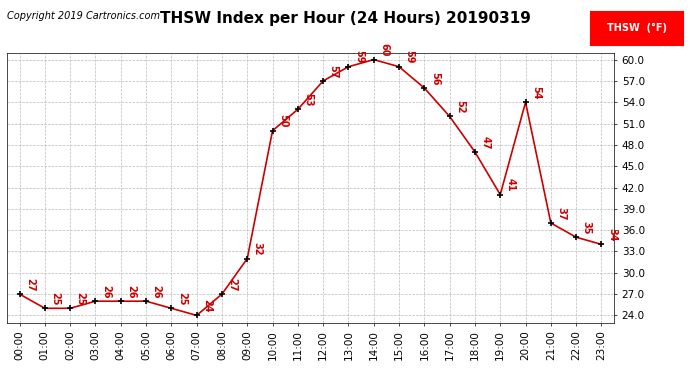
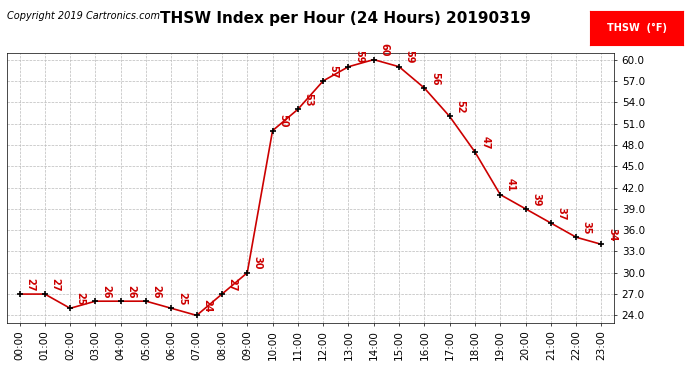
01:00: 25 -> 27
09:00: 32 -> 30
20:00: 54 -> 39
